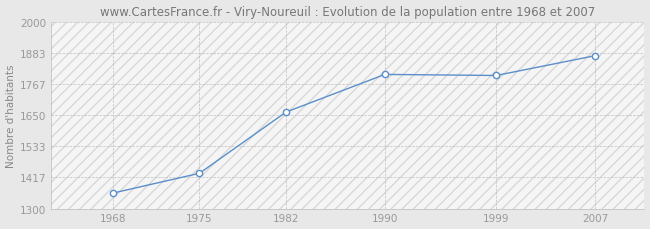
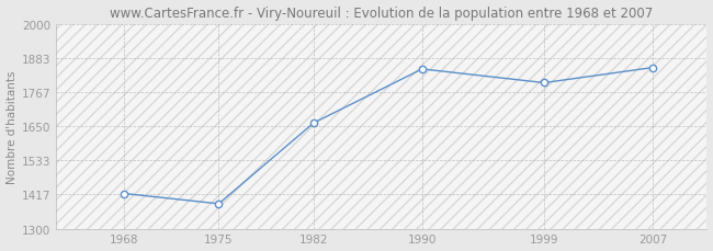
1968: 1358 -> 1420
1975: 1432 -> 1385
1990: 1802 -> 1845
2007: 1872 -> 1850
